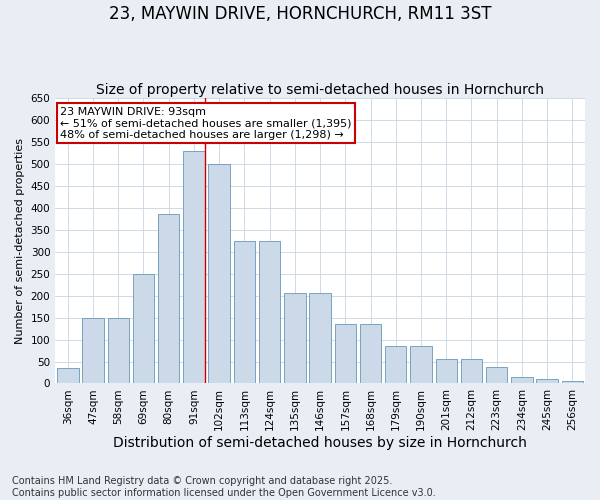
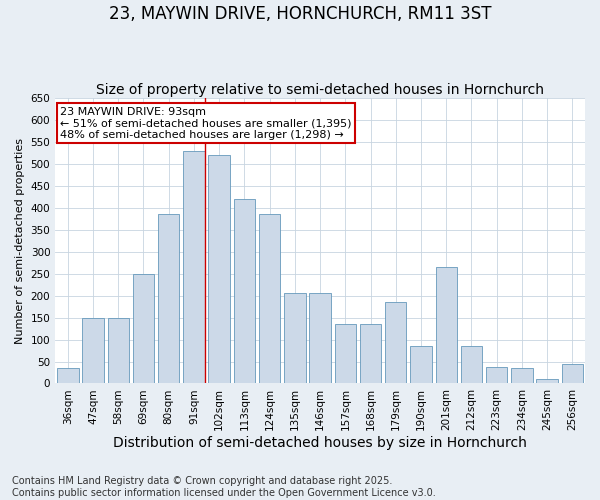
102sqm: 500 -> 520
113sqm: 325 -> 420
124sqm: 325 -> 385
179sqm: 85 -> 185
201sqm: 55 -> 265
212sqm: 55 -> 85
234sqm: 15 -> 35
256sqm: 5 -> 45
